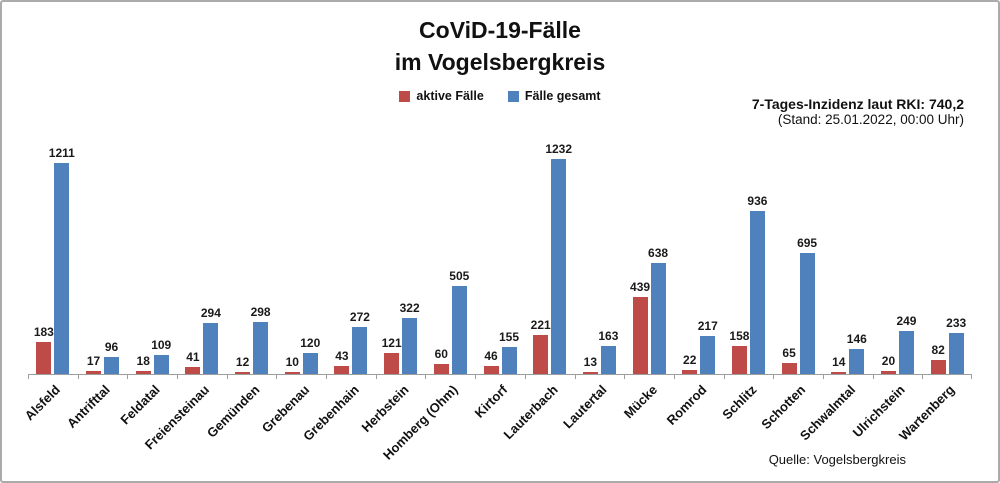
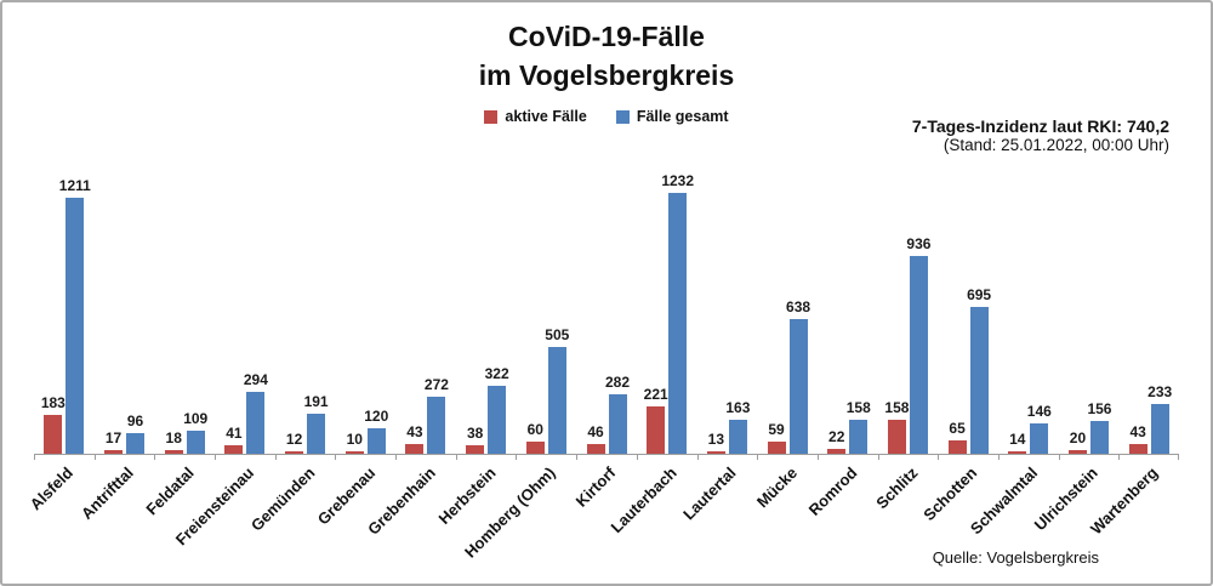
Fälle gesamt/Gemünden: 298 -> 191
aktive Fälle/Herbstein: 121 -> 38
Fälle gesamt/Kirtorf: 155 -> 282
aktive Fälle/Mücke: 439 -> 59
Fälle gesamt/Romrod: 217 -> 158
Fälle gesamt/Ulrichstein: 249 -> 156
aktive Fälle/Wartenberg: 82 -> 43
